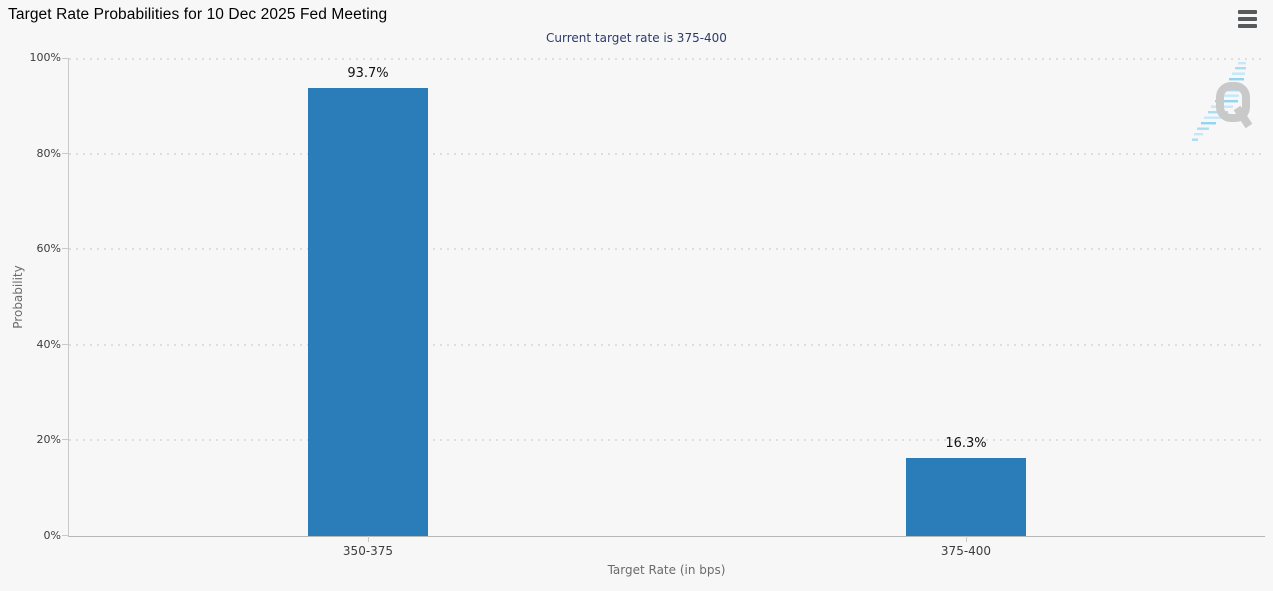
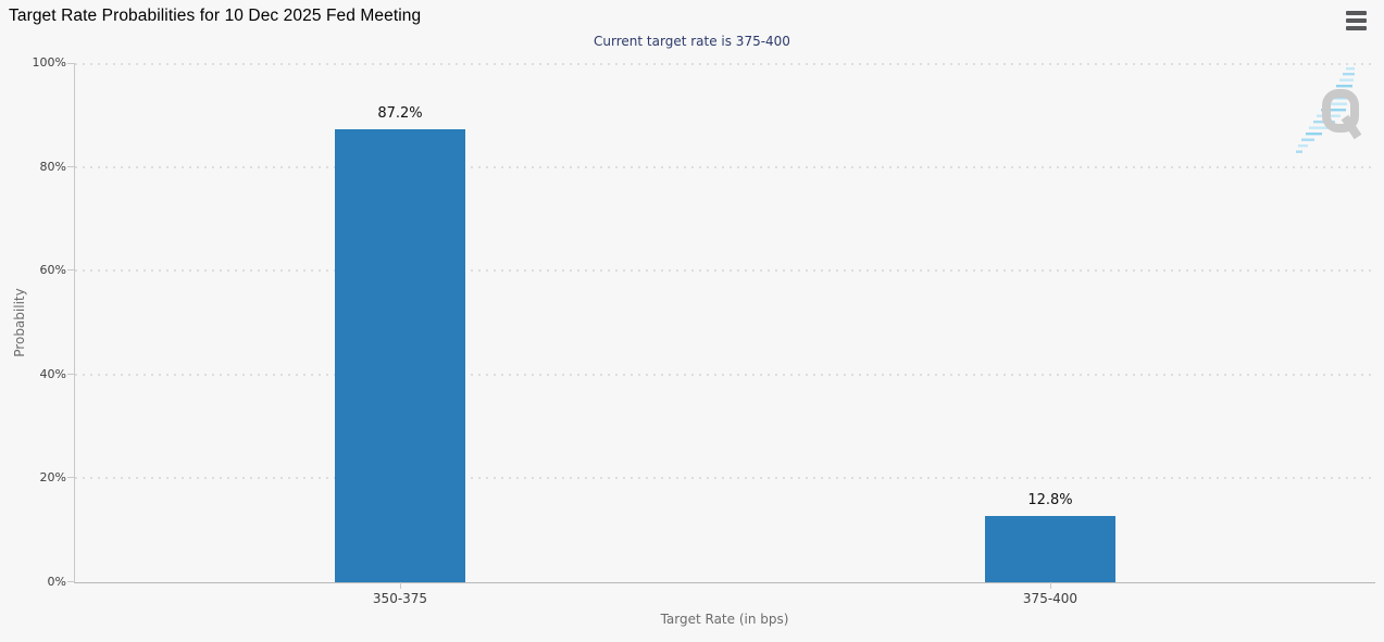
350-375: 93.7% -> 87.2%
375-400: 16.3% -> 12.8%
